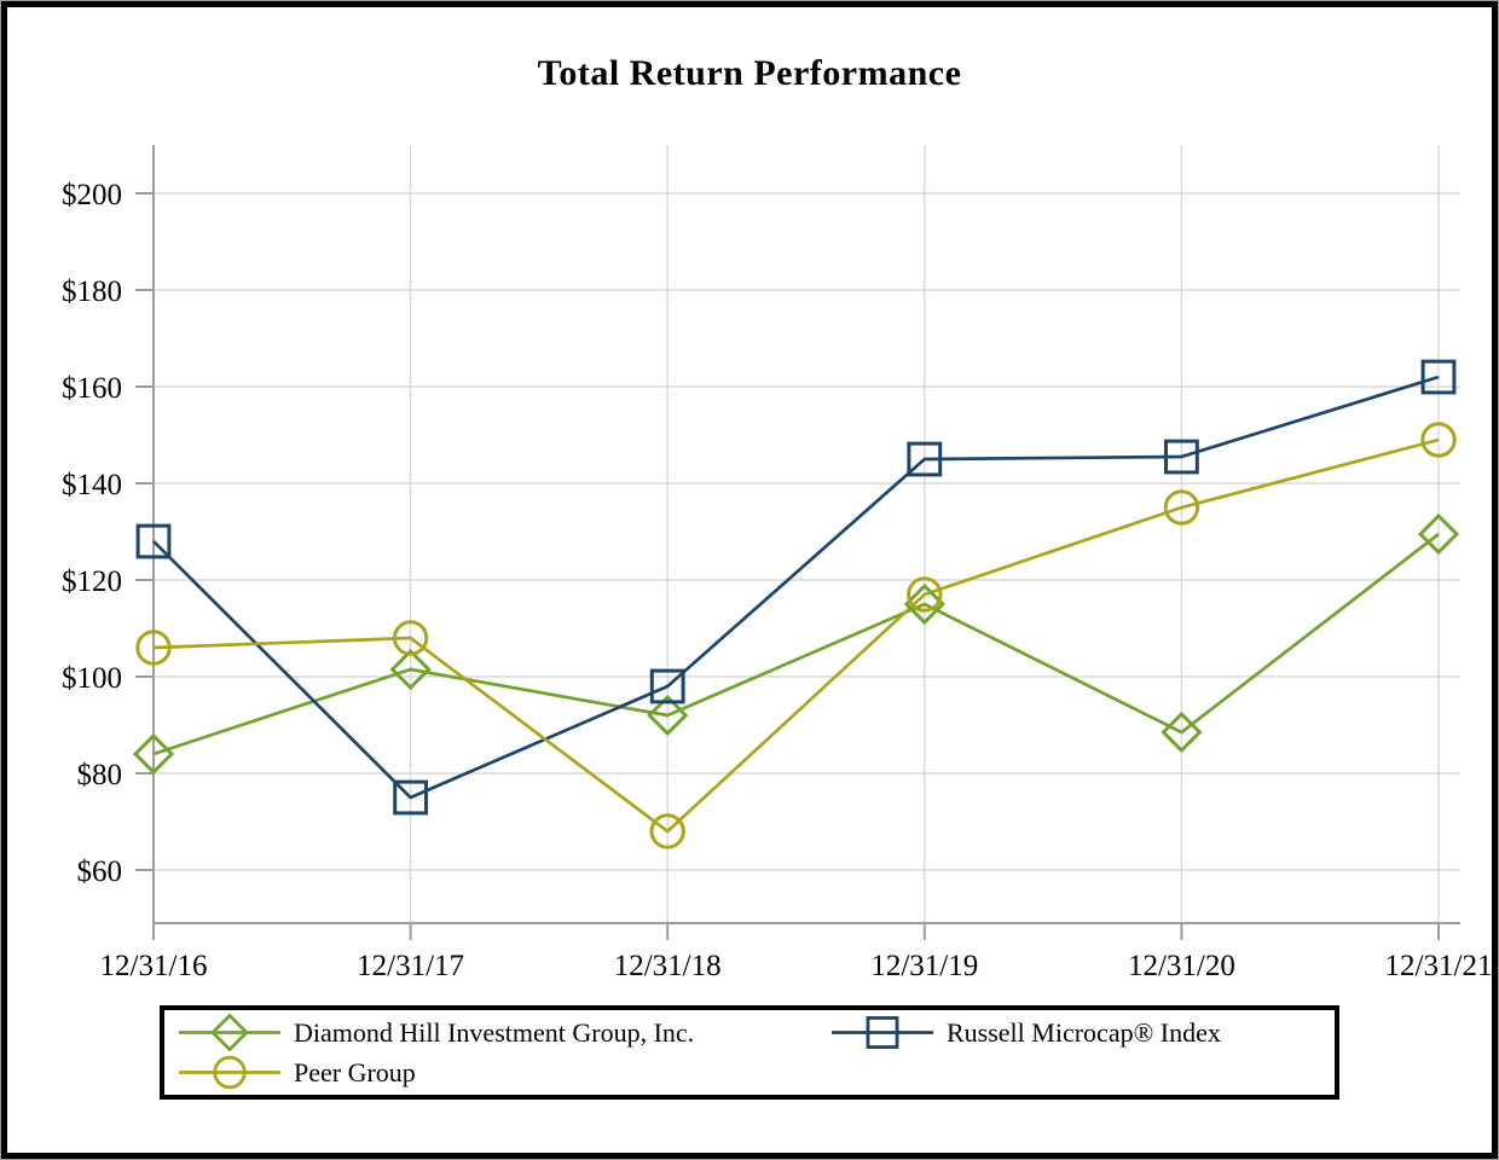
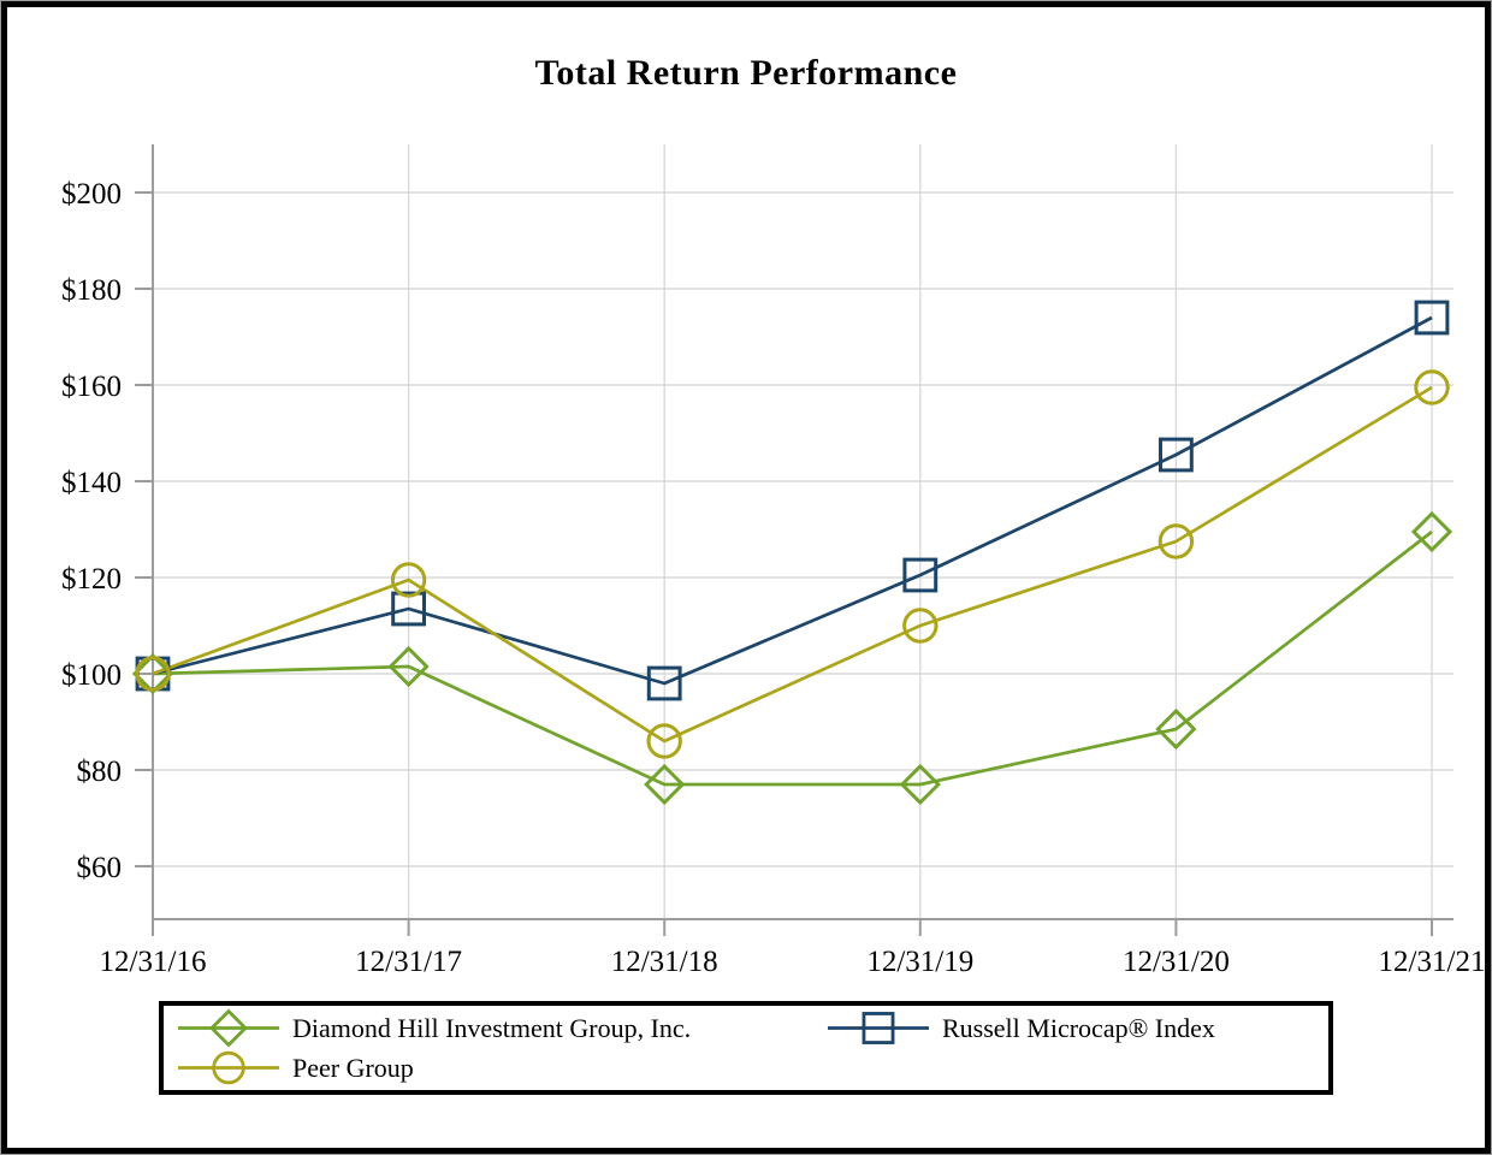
Diamond Hill Investment Group, Inc./12/31/16: $84 -> $100
Russell Microcap® Index/12/31/16: $128 -> $100
Peer Group/12/31/16: $106 -> $100
Russell Microcap® Index/12/31/17: $75 -> $114
Peer Group/12/31/17: $108 -> $120
Diamond Hill Investment Group, Inc./12/31/18: $92 -> $77
Peer Group/12/31/18: $68 -> $86
Diamond Hill Investment Group, Inc./12/31/19: $115 -> $77
Russell Microcap® Index/12/31/19: $145 -> $120
Peer Group/12/31/19: $117 -> $110
Peer Group/12/31/20: $135 -> $128
Russell Microcap® Index/12/31/21: $162 -> $174
Peer Group/12/31/21: $149 -> $160
